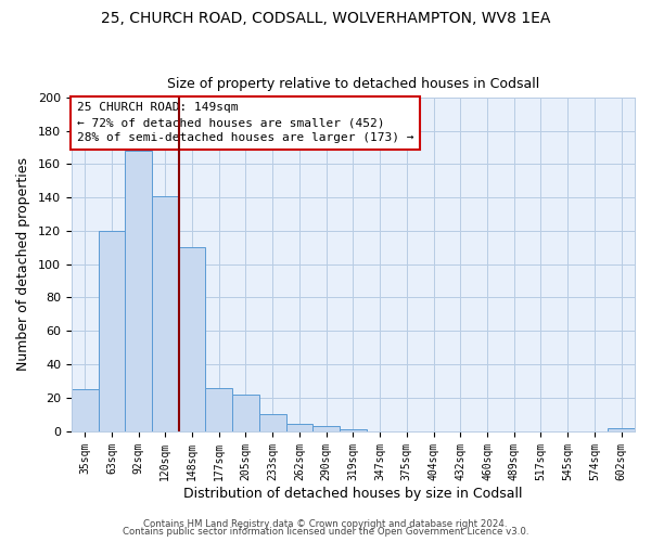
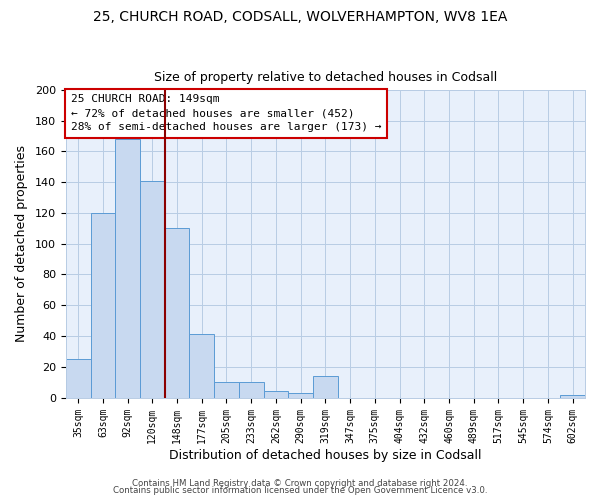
177sqm: 26 -> 41
205sqm: 22 -> 10
319sqm: 1 -> 14
